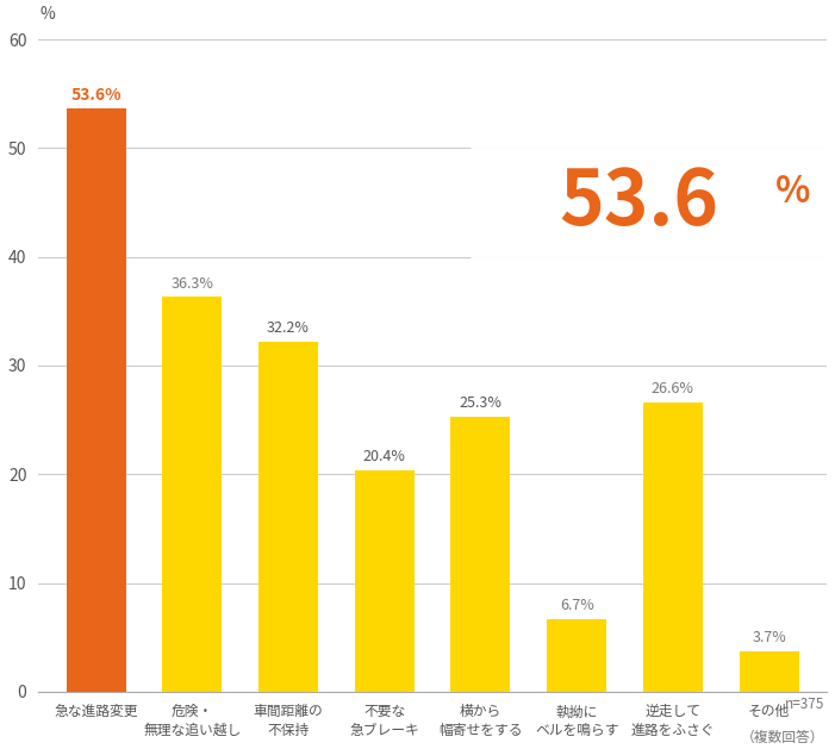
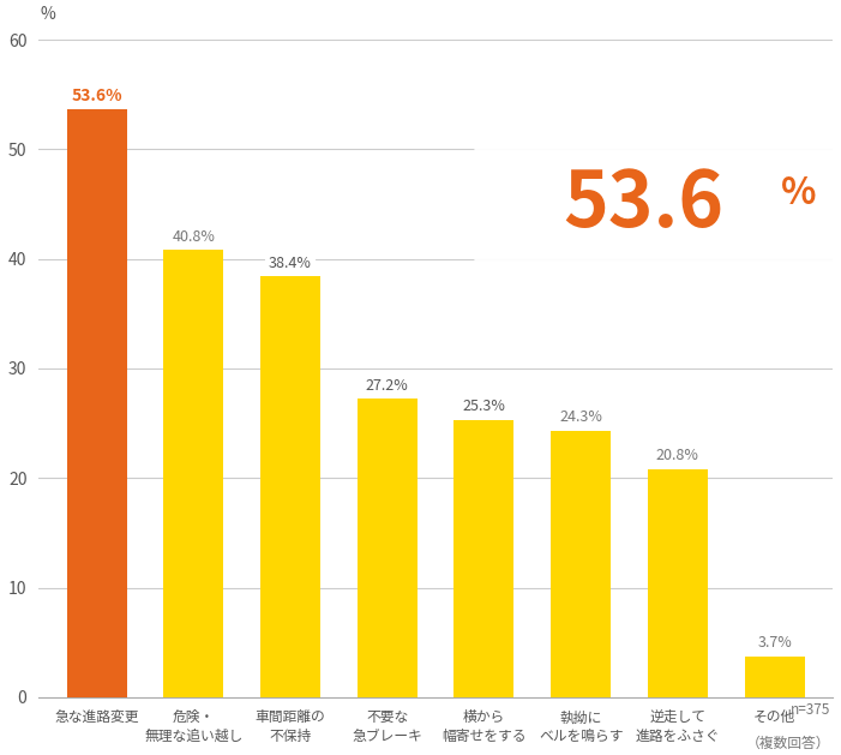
危険・ 無理な追い越し: 36.3% -> 40.8%
車間距離の 不保持: 32.2% -> 38.4%
不要な 急ブレーキ: 20.4% -> 27.2%
執拗に ベルを鳴らす: 6.7% -> 24.3%
逆走して 進路をふさぐ: 26.6% -> 20.8%
